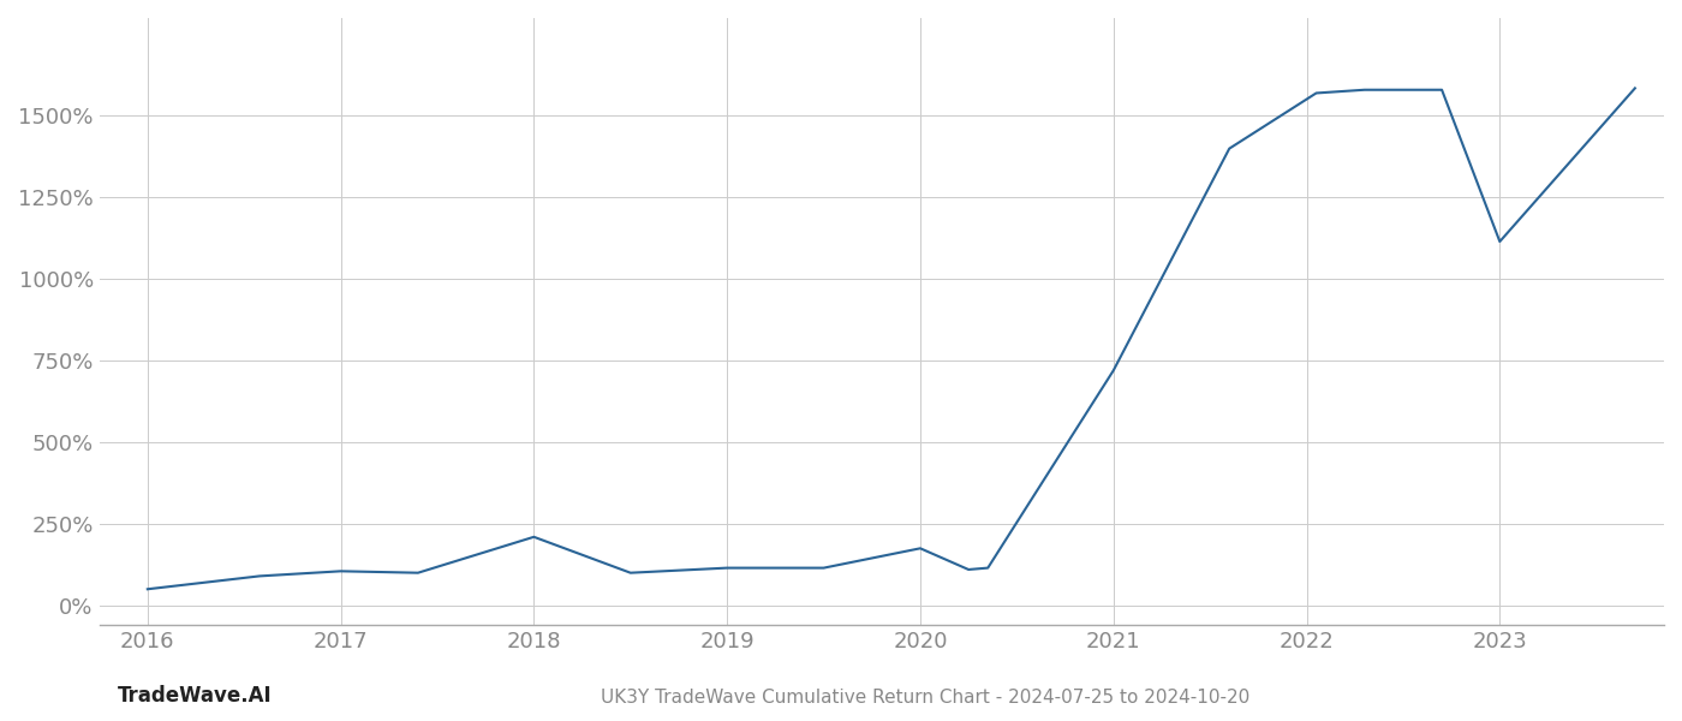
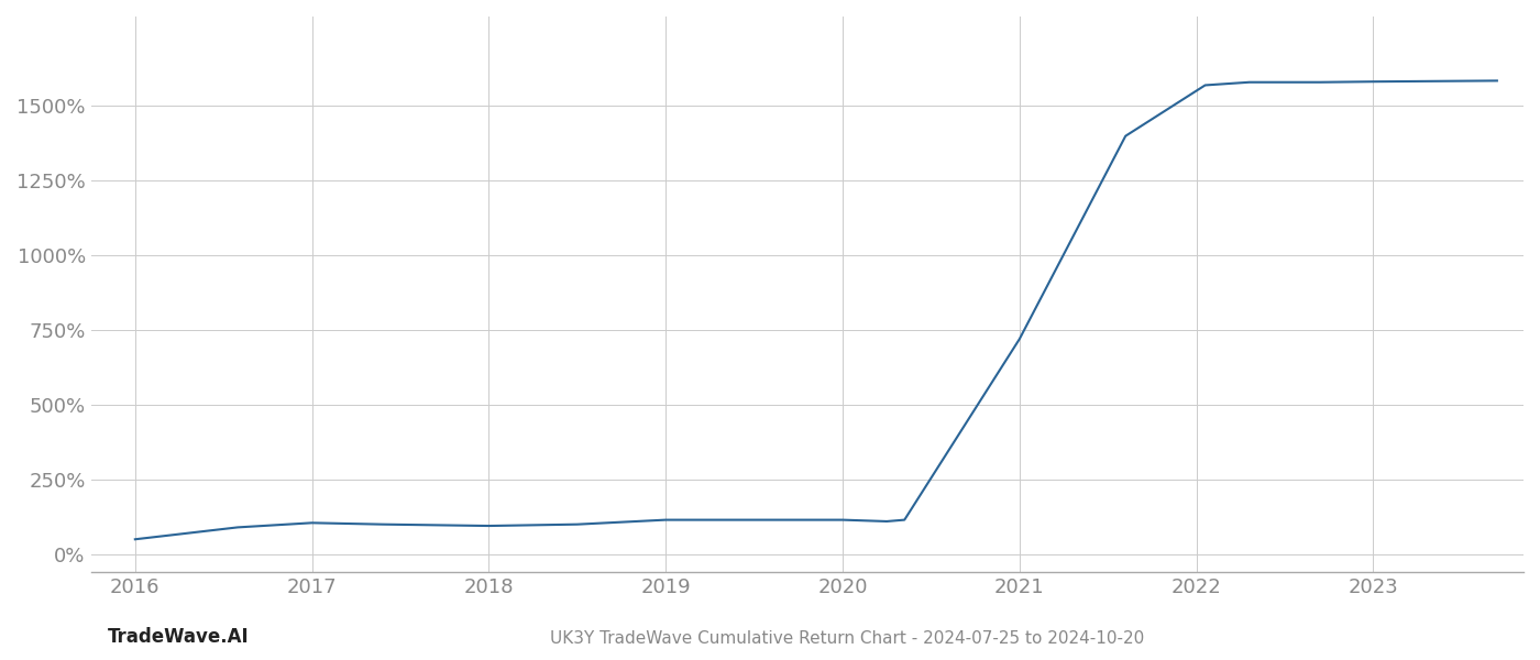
2018: 210% -> 95%
2020: 175% -> 115%
2023: 1115% -> 1582%
